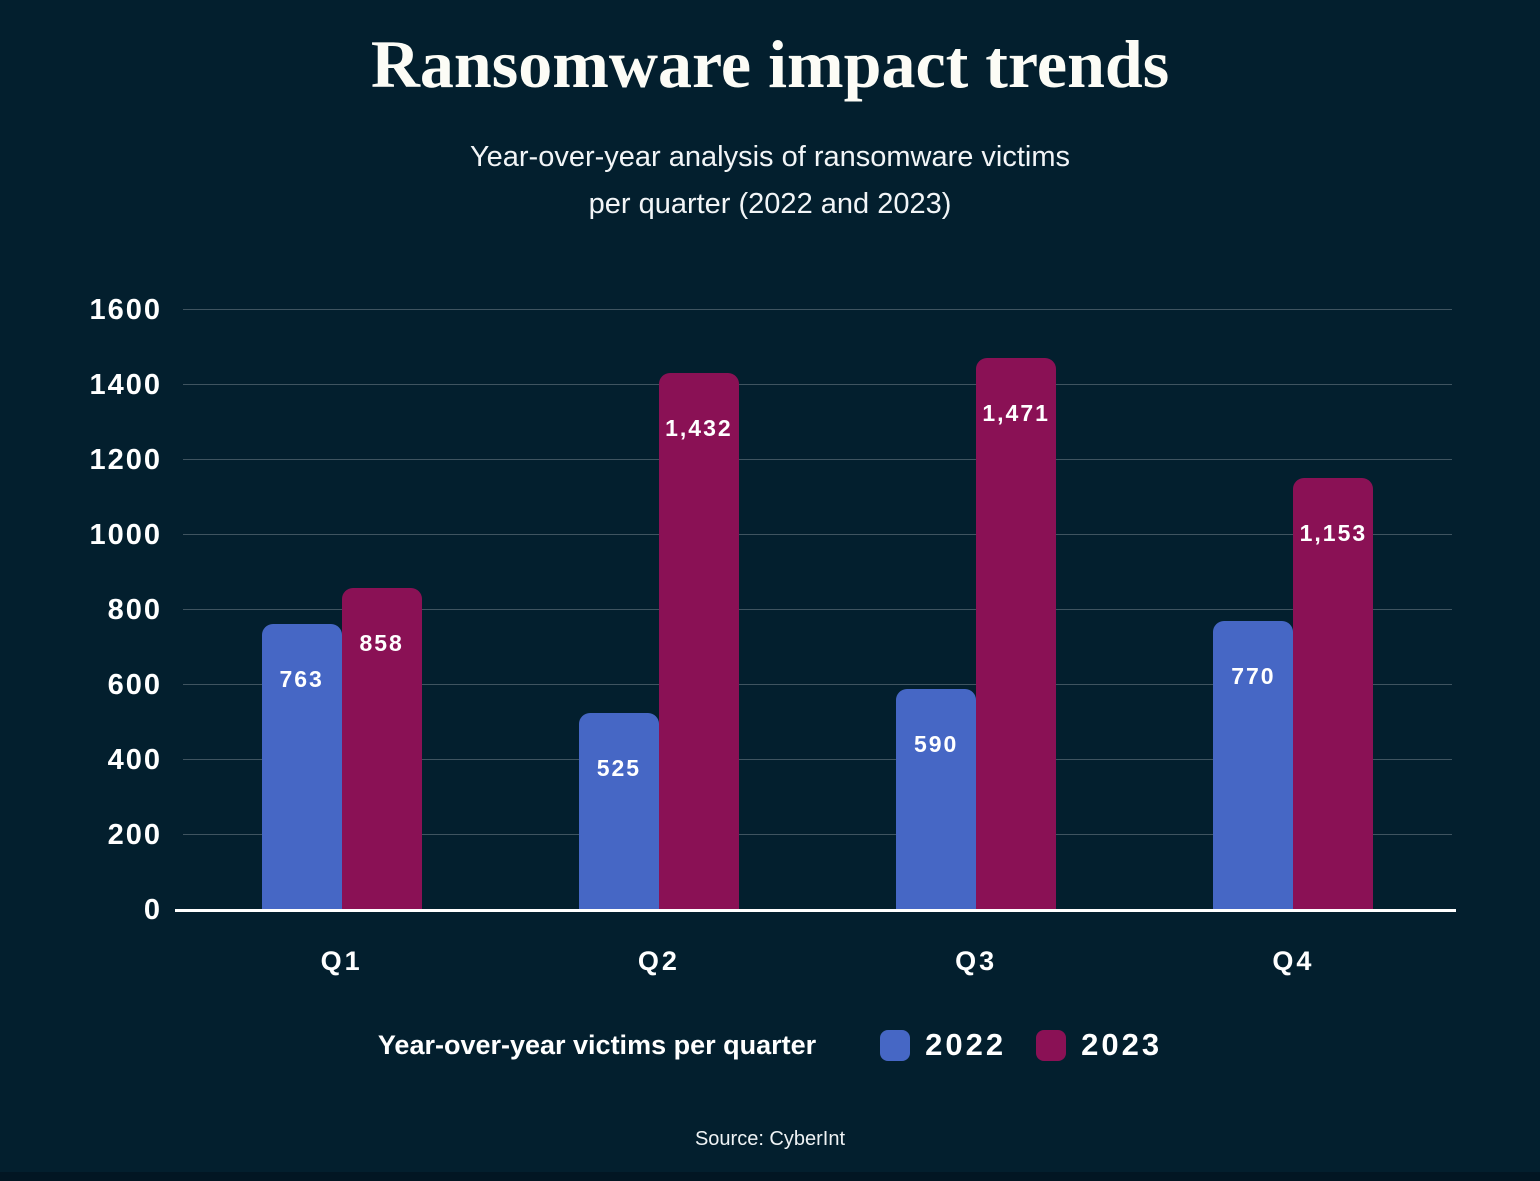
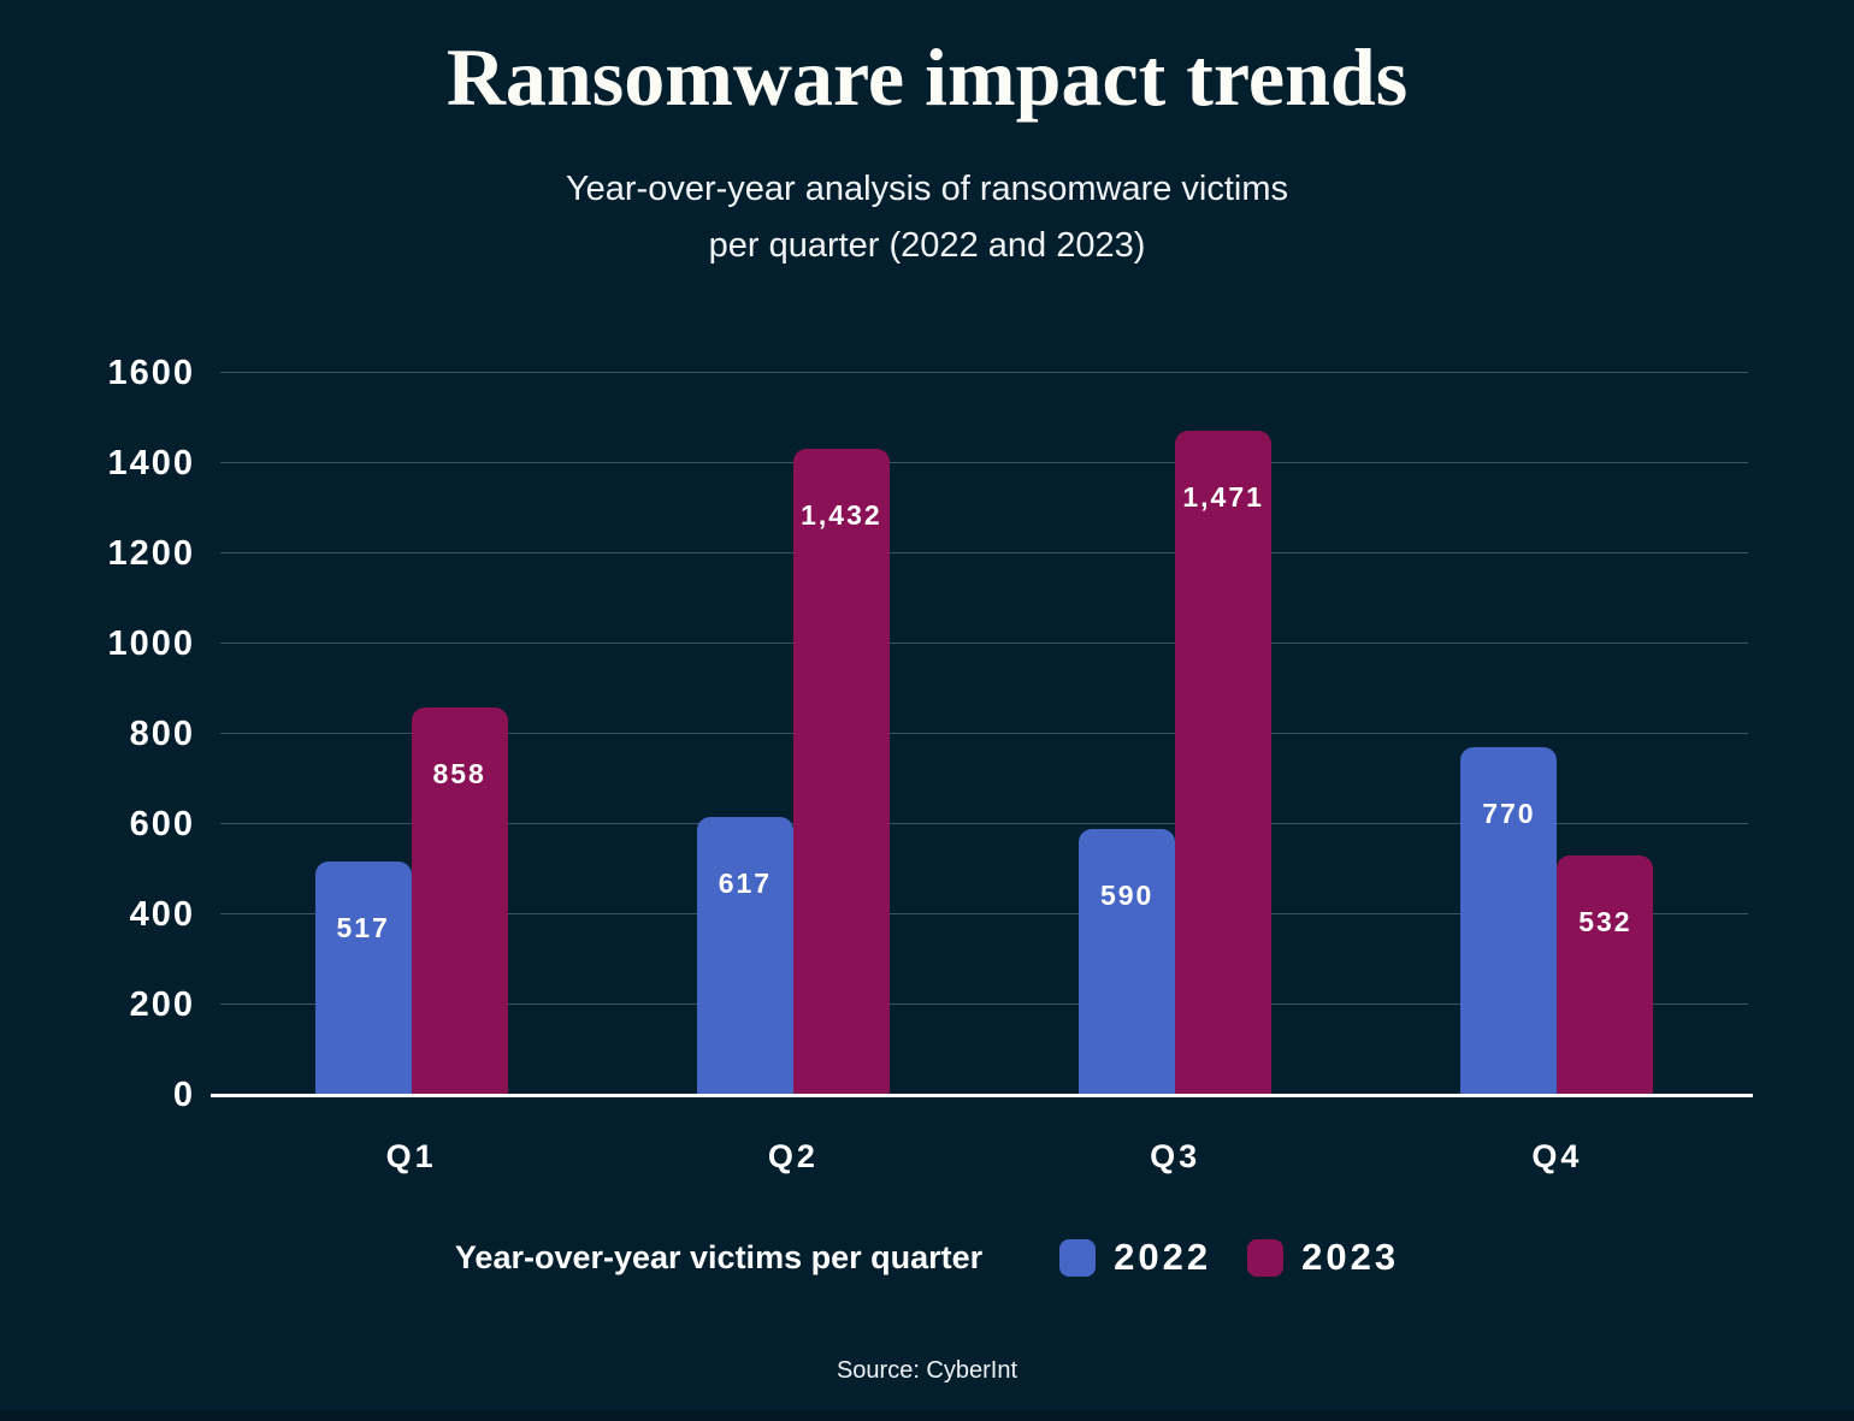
2022/Q1: 763 -> 517
2022/Q2: 525 -> 617
2023/Q4: 1,153 -> 532
